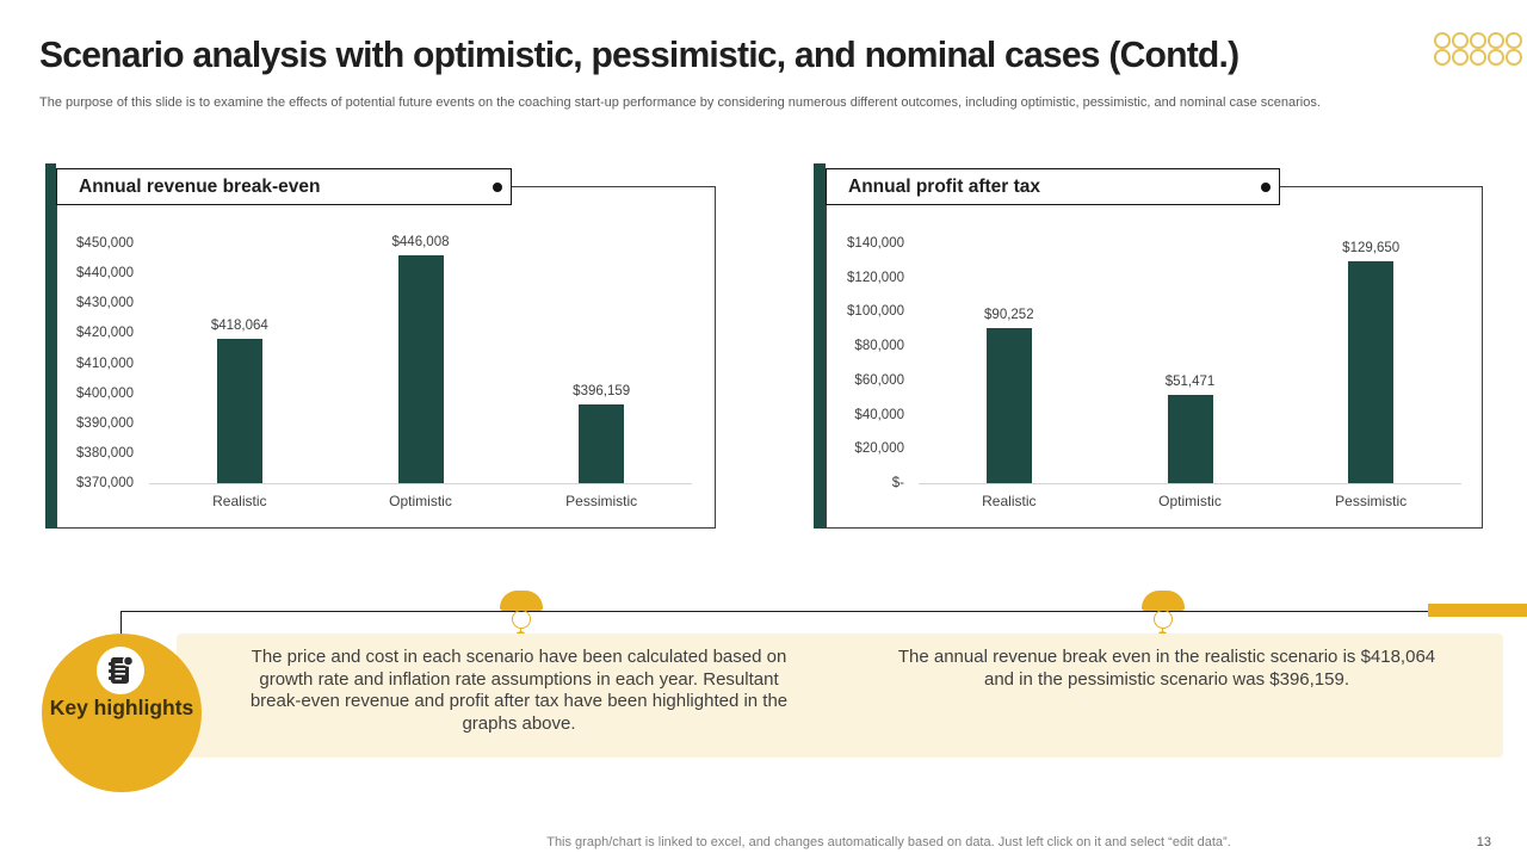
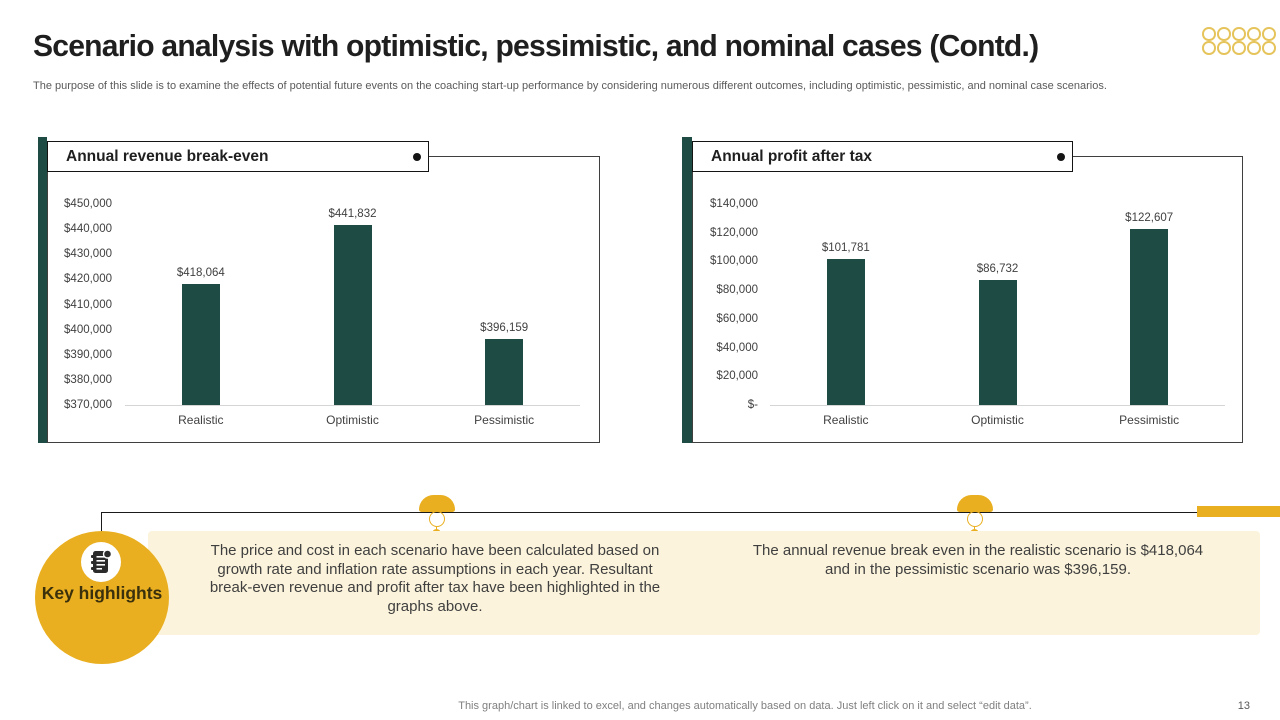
Annual revenue break-even/Optimistic: $446,008 -> $441,832
Annual profit after tax/Realistic: $90,252 -> $101,781
Annual profit after tax/Optimistic: $51,471 -> $86,732
Annual profit after tax/Pessimistic: $129,650 -> $122,607
